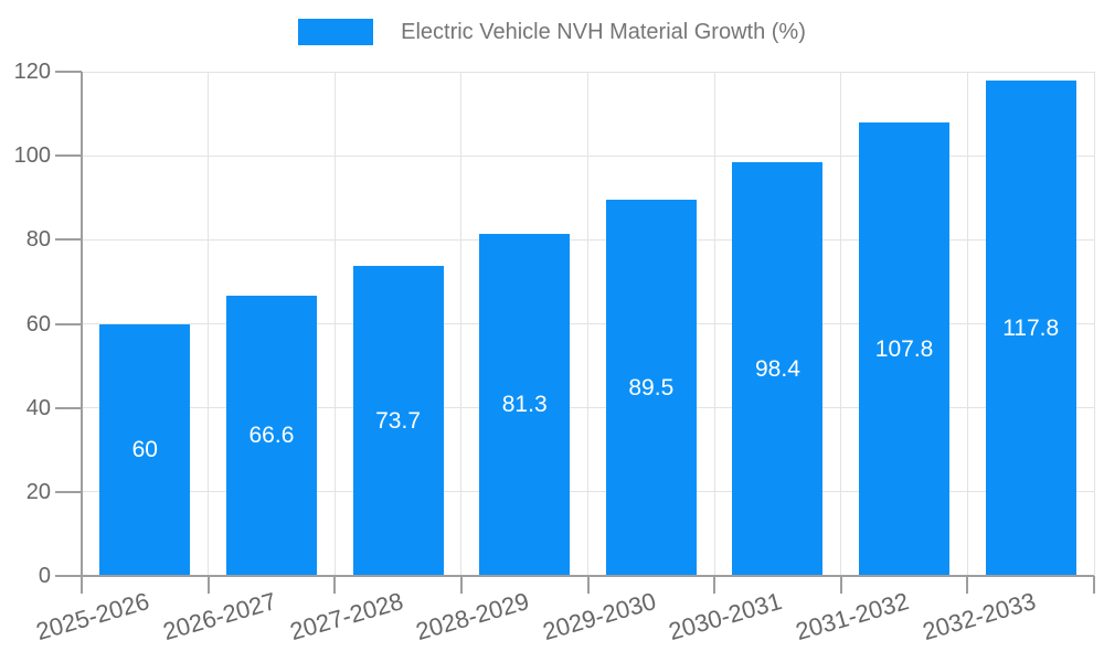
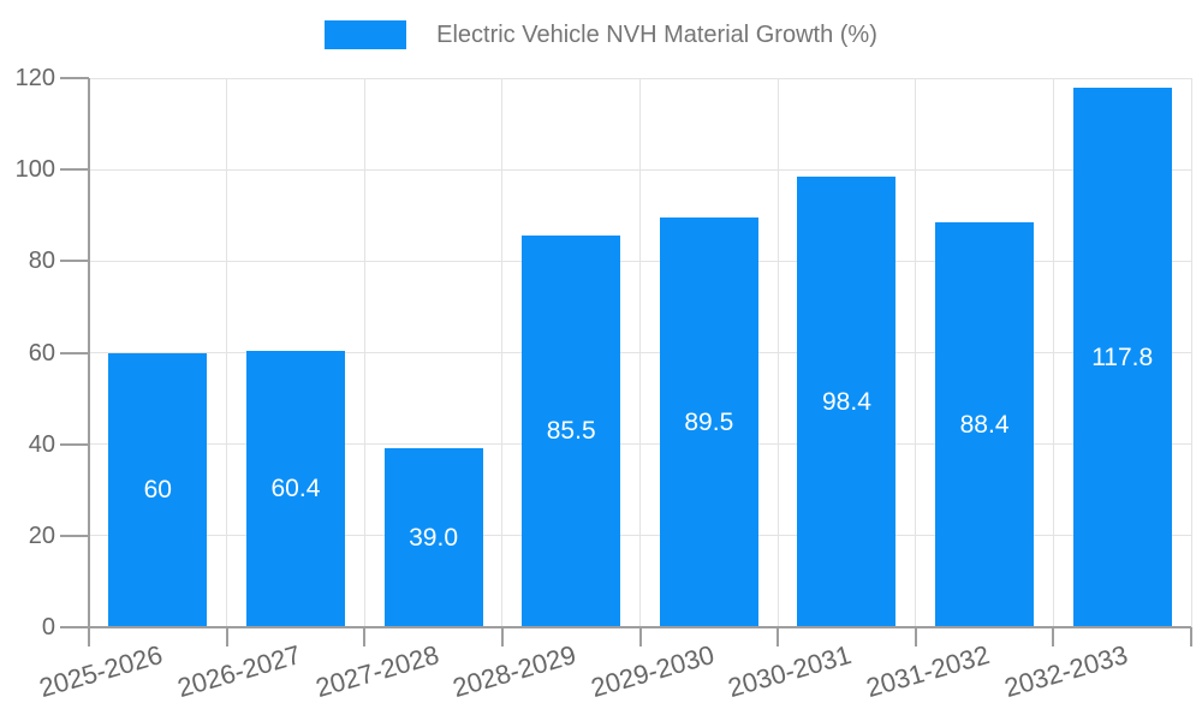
2026-2027: 66.6 -> 60.4
2027-2028: 73.7 -> 39.0
2028-2029: 81.3 -> 85.5
2031-2032: 107.8 -> 88.4
